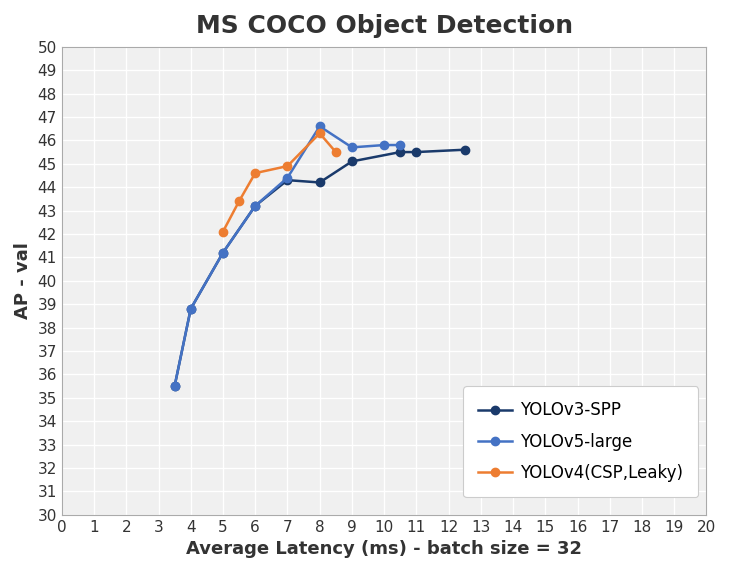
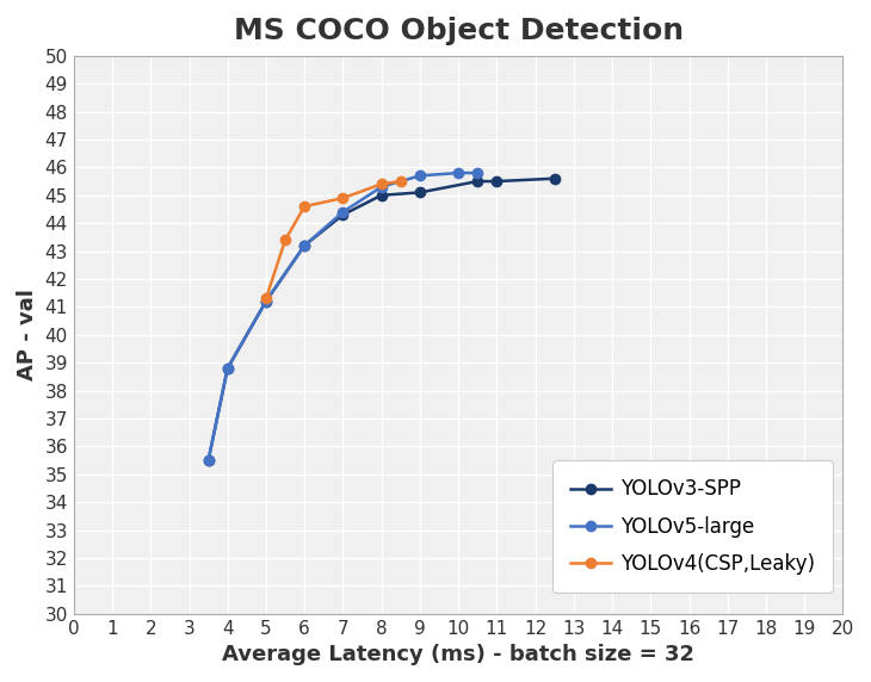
YOLOv4(CSP,Leaky)/5: 42.1 -> 41.3
YOLOv3-SPP/8: 44.2 -> 45.0
YOLOv5-large/8: 46.6 -> 45.3
YOLOv4(CSP,Leaky)/8: 46.3 -> 45.4
